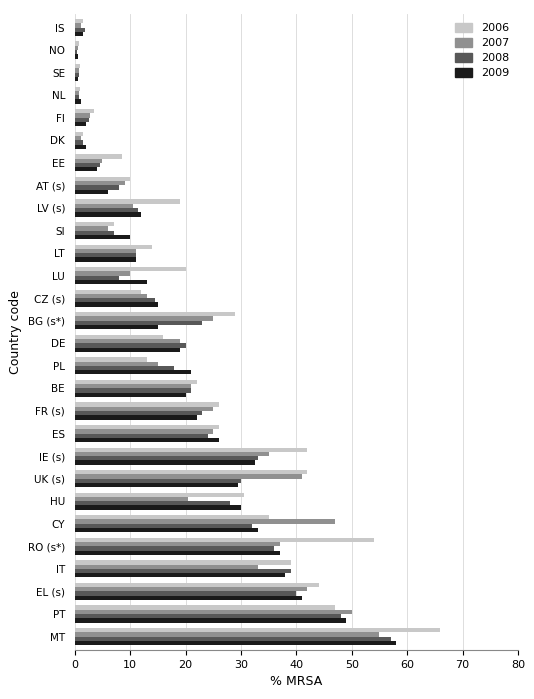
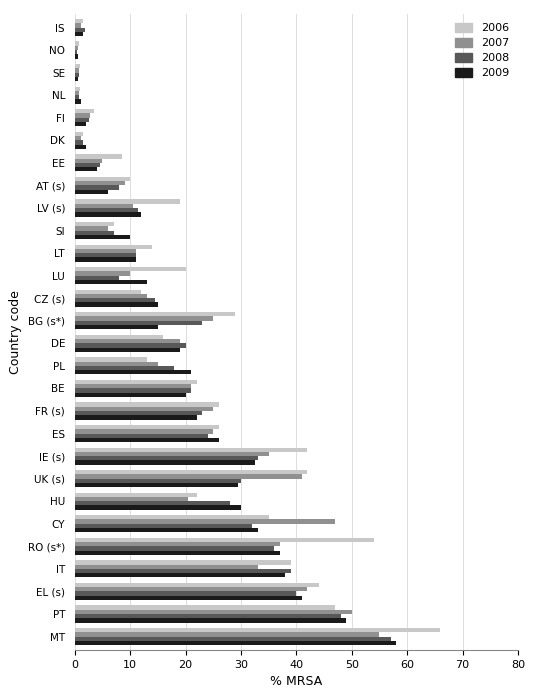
2006/HU: 30.6 -> 22.0
